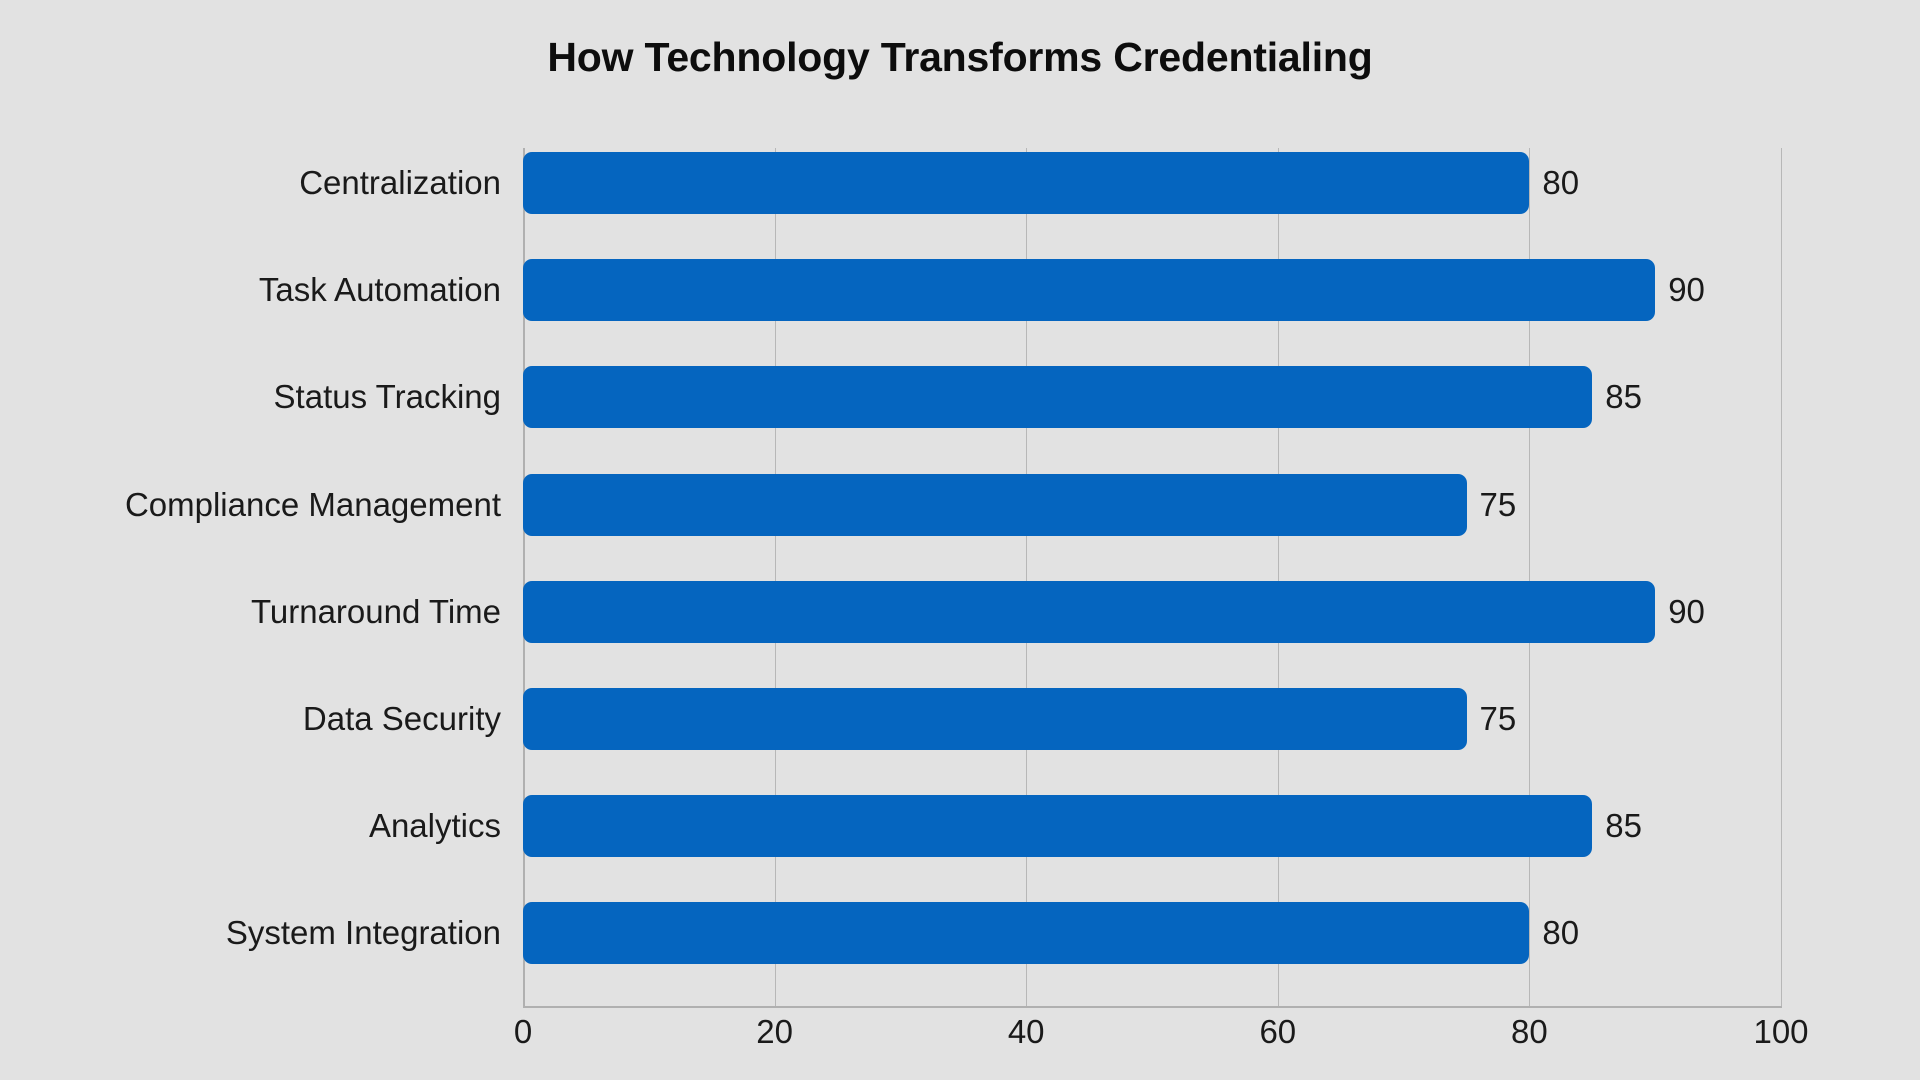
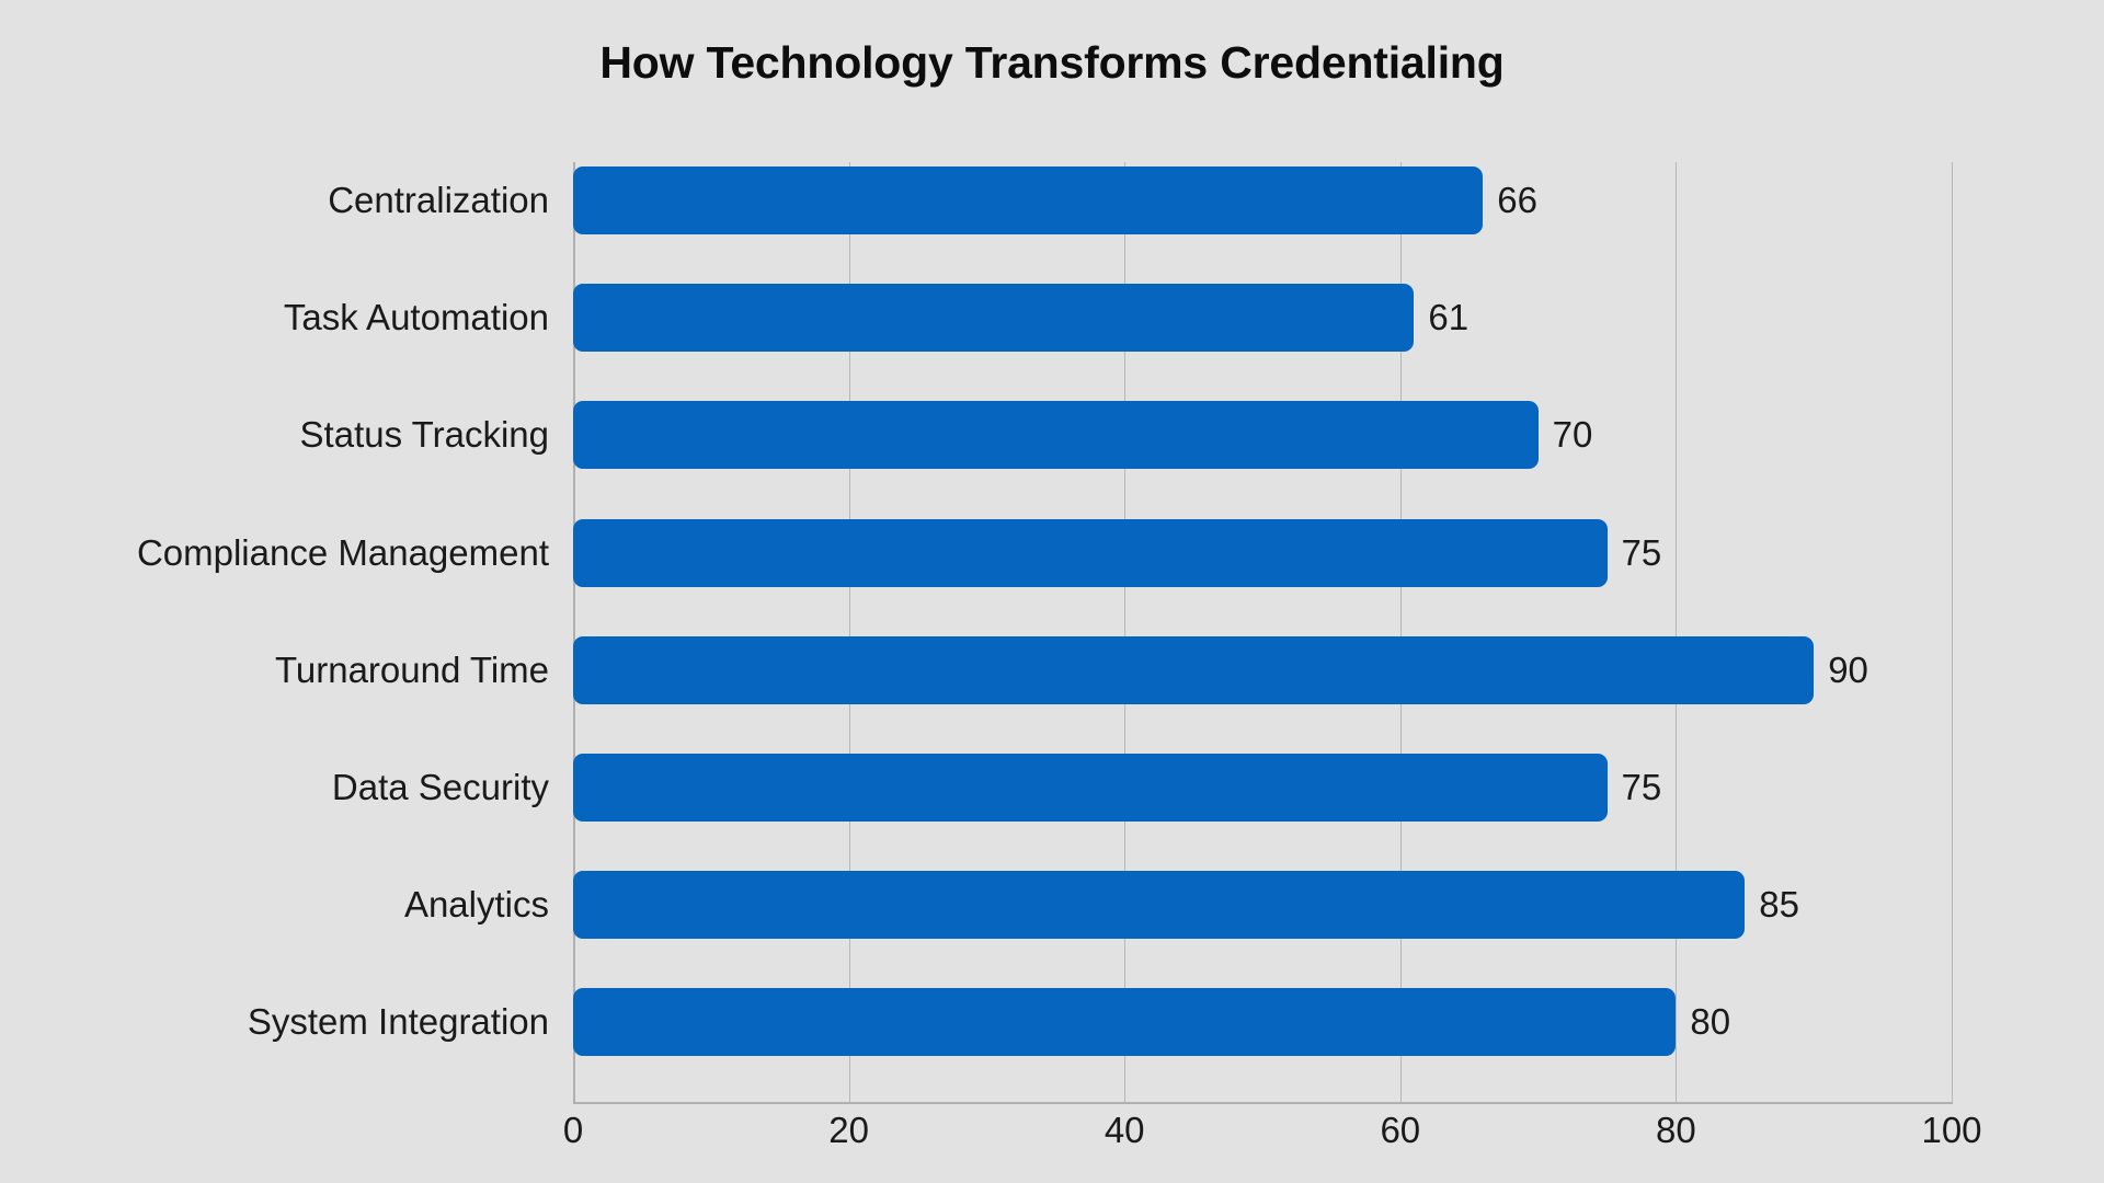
Centralization: 80 -> 66
Task Automation: 90 -> 61
Status Tracking: 85 -> 70
